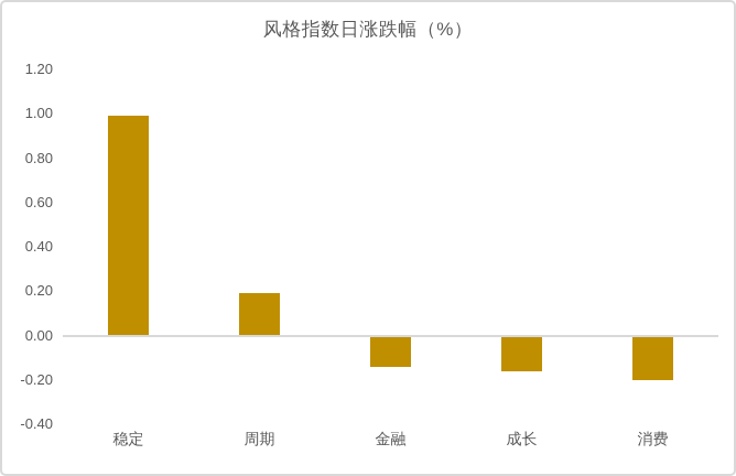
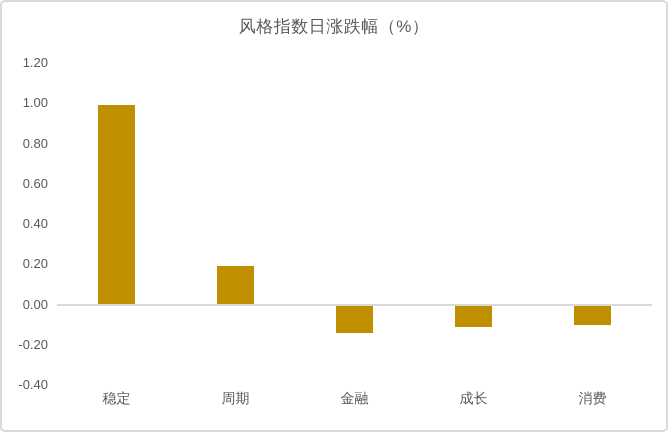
成长: -0.16 -> -0.11
消费: -0.20 -> -0.10
